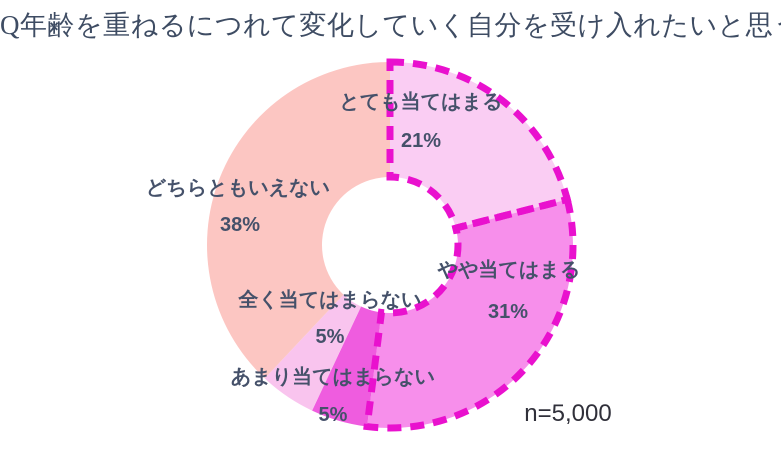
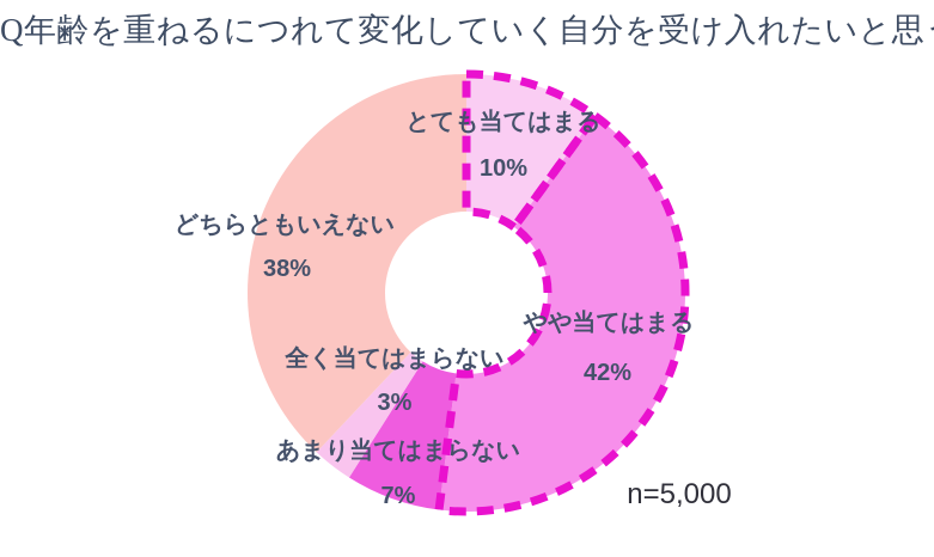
とても当てはまる: 21% -> 10%
やや当てはまる: 31% -> 42%
あまり当てはまらない: 5% -> 7%
全く当てはまらない: 5% -> 3%
